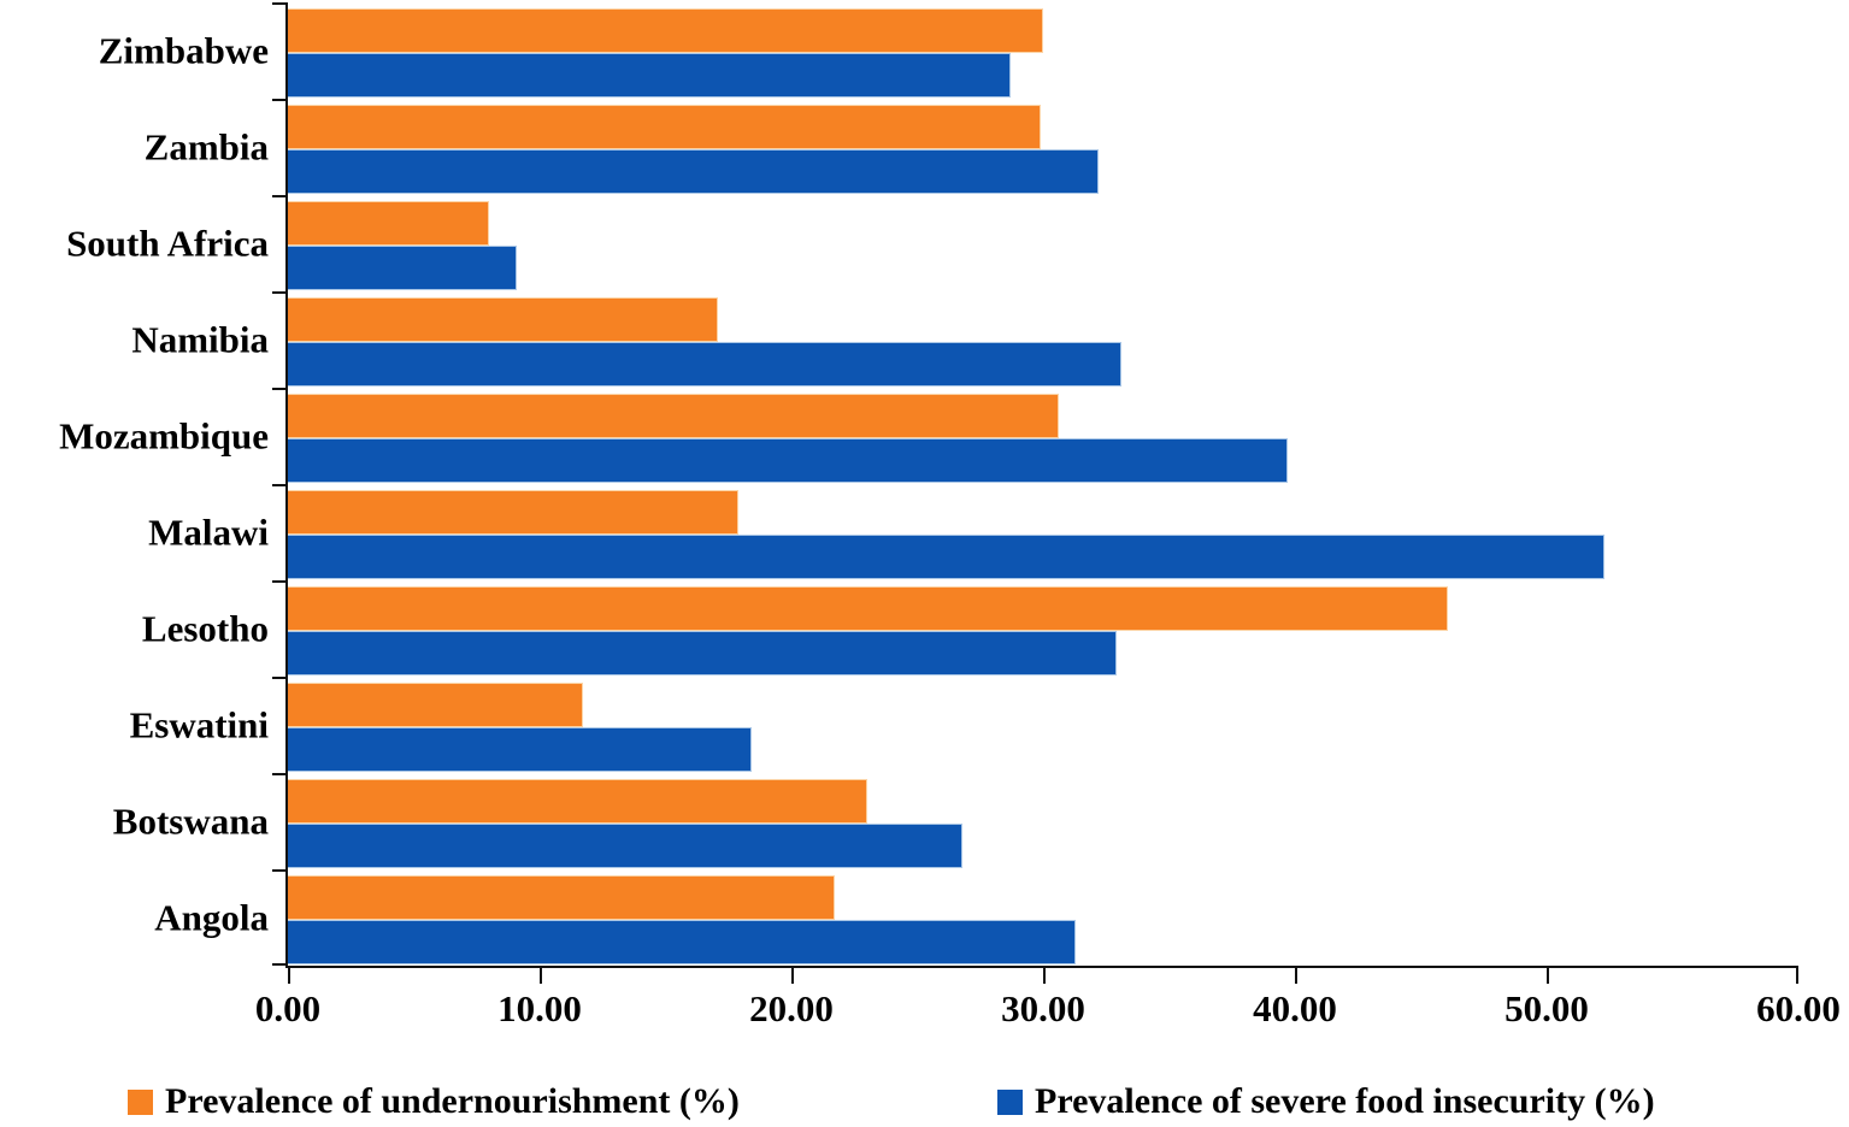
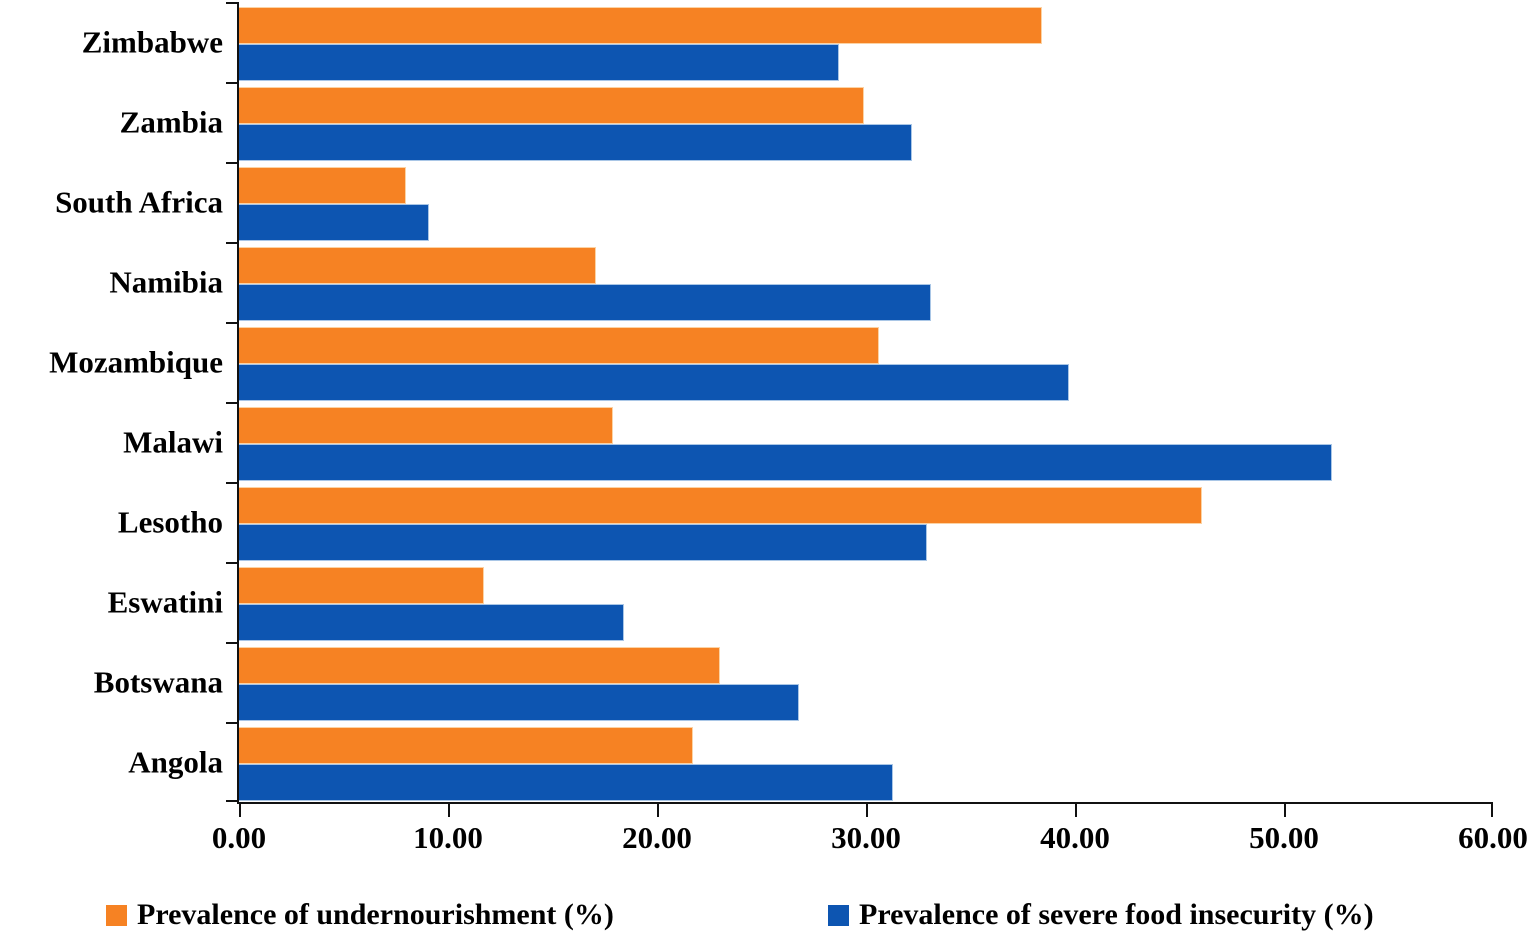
Prevalence of undernourishment (%)/Zimbabwe: 30.0 -> 38.4
